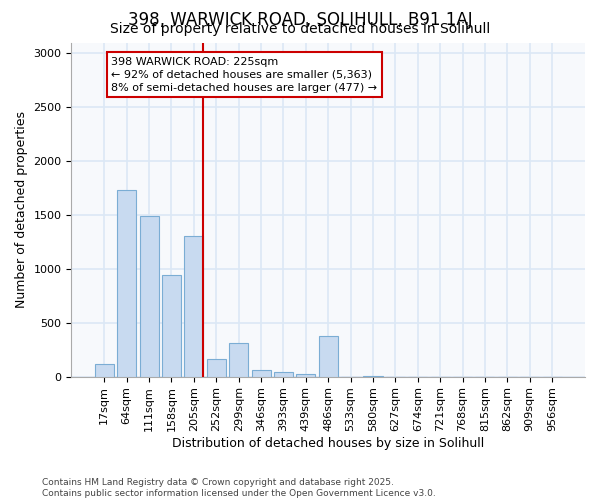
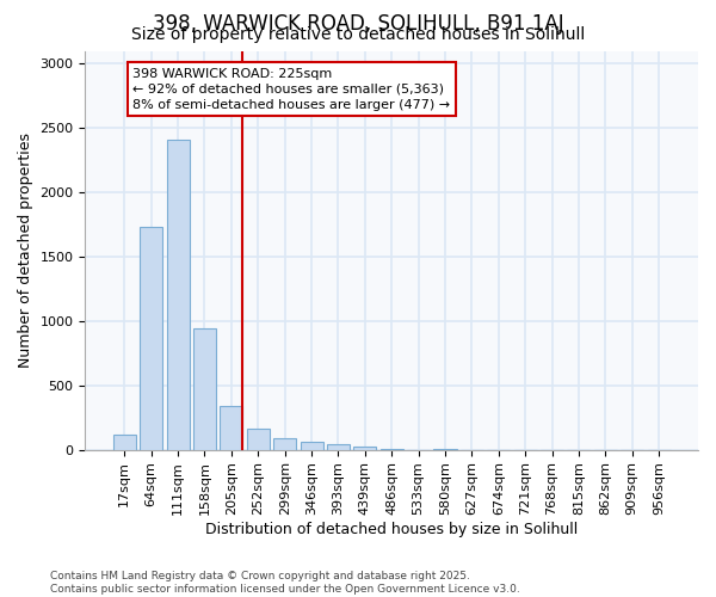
111sqm: 1490 -> 2410
205sqm: 1300 -> 340
299sqm: 310 -> 90
486sqm: 380 -> 0
